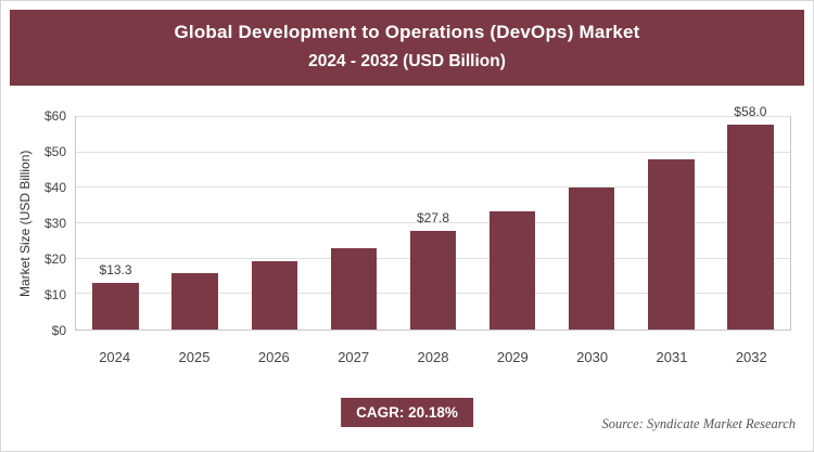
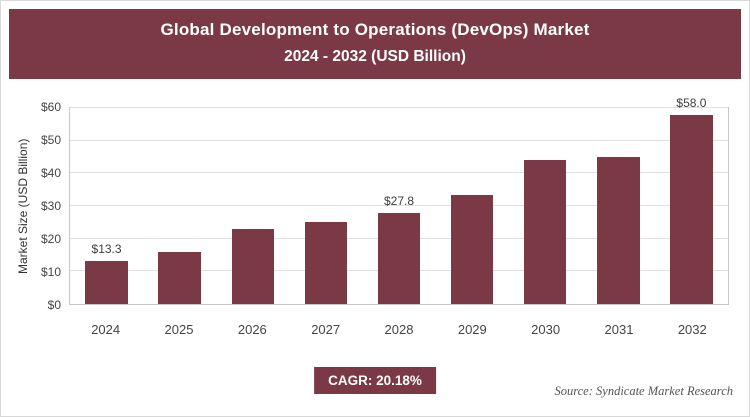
2026: $19 -> $23
2027: $23 -> $25
2030: $40 -> $44
2031: $48 -> $45
